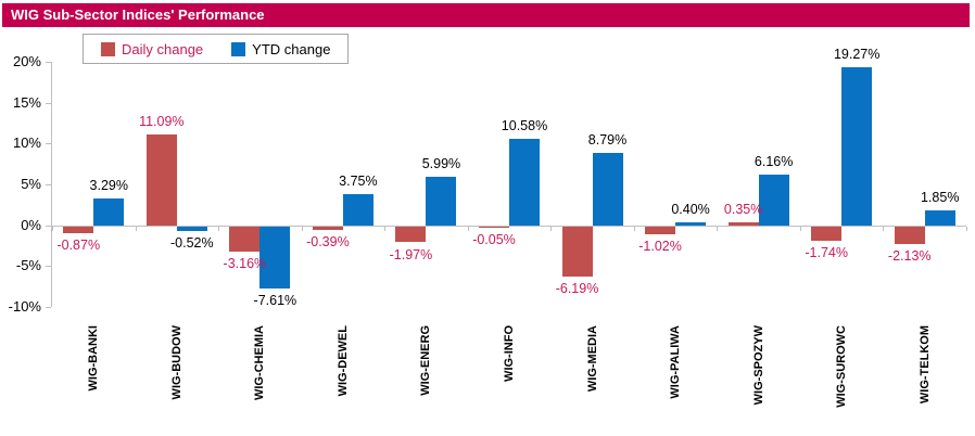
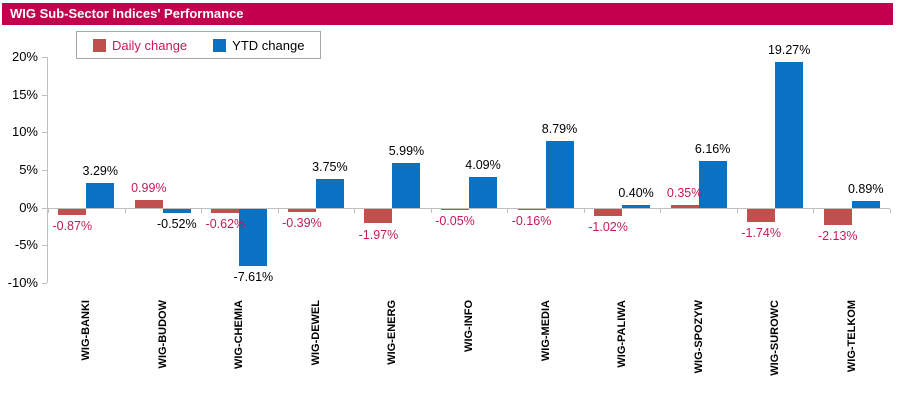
Daily change/WIG-BUDOW: 11.09% -> 0.99%
Daily change/WIG-CHEMIA: -3.16% -> -0.62%
YTD change/WIG-INFO: 10.58% -> 4.09%
Daily change/WIG-MEDIA: -6.19% -> -0.16%
YTD change/WIG-TELKOM: 1.85% -> 0.89%
